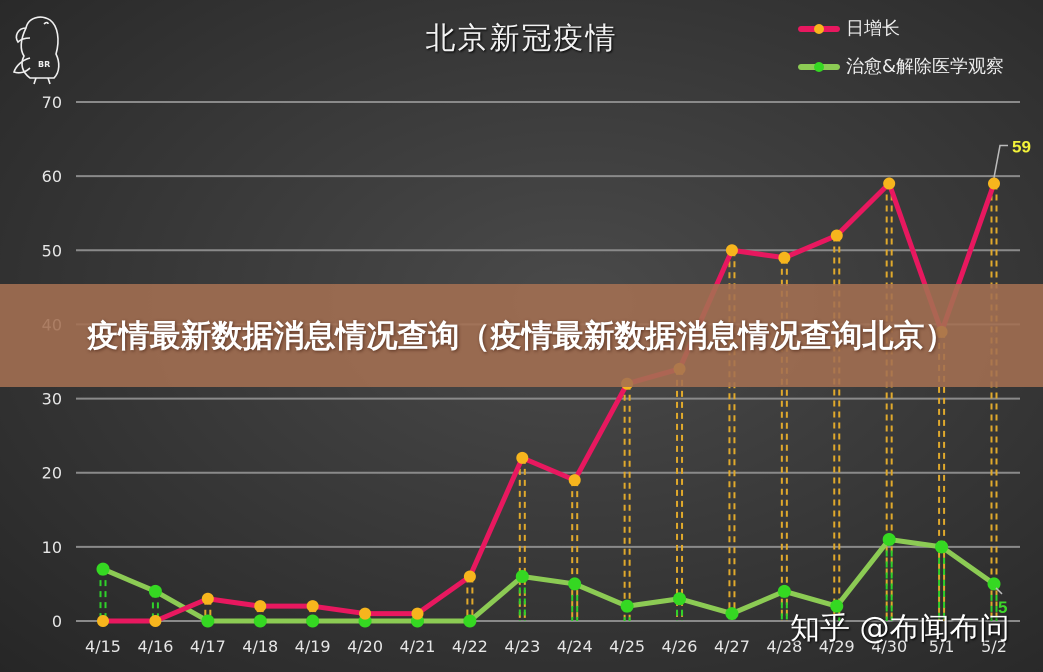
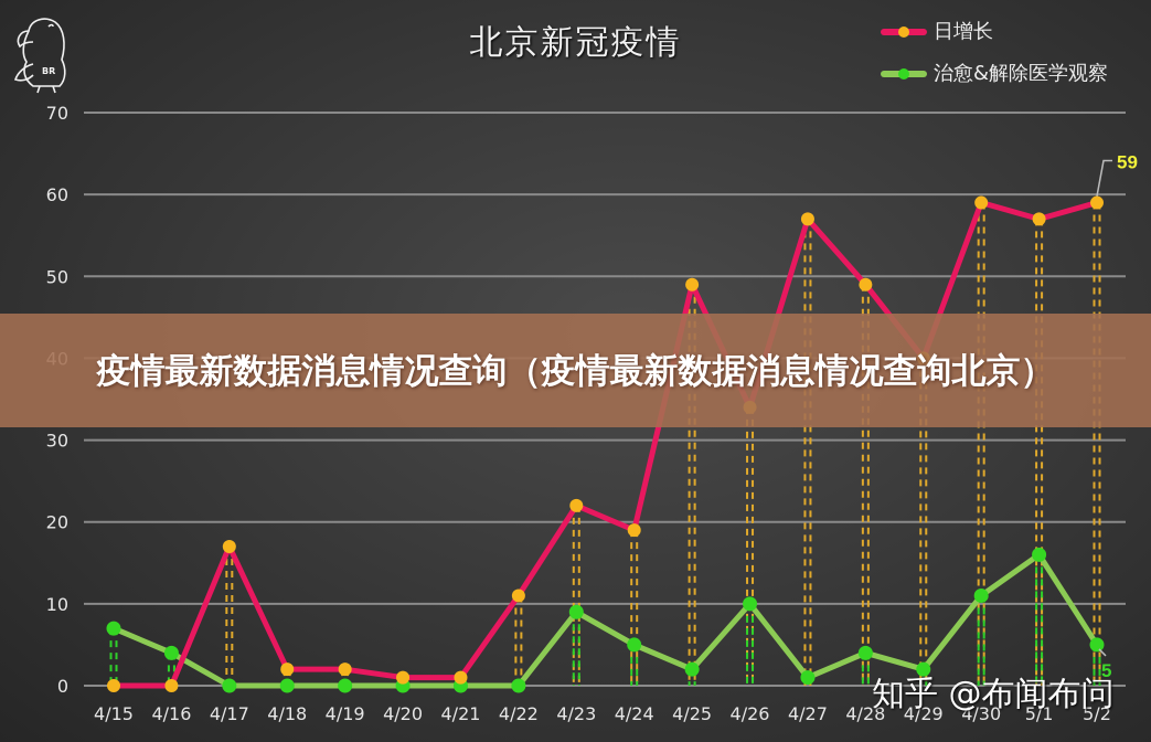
日增长/4/17: 3 -> 17
日增长/4/22: 6 -> 11
治愈&解除医学观察/4/23: 6 -> 9
日增长/4/25: 32 -> 49
治愈&解除医学观察/4/26: 3 -> 10
日增长/4/27: 50 -> 57
日增长/4/29: 52 -> 40
日增长/5/1: 39 -> 57
治愈&解除医学观察/5/1: 10 -> 16
